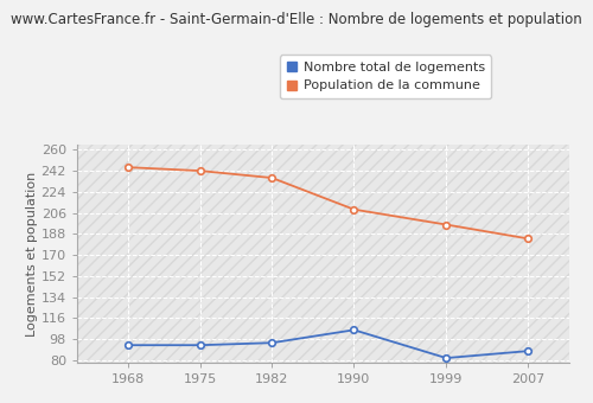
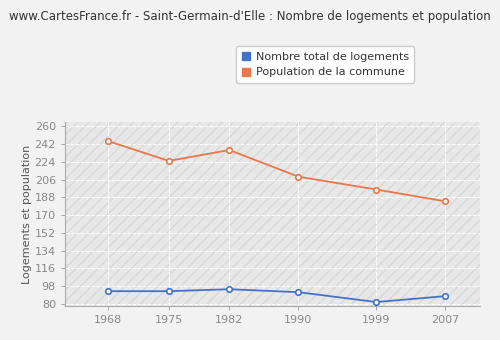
Population de la commune/1975: 242 -> 225
Nombre total de logements/1990: 106 -> 92
